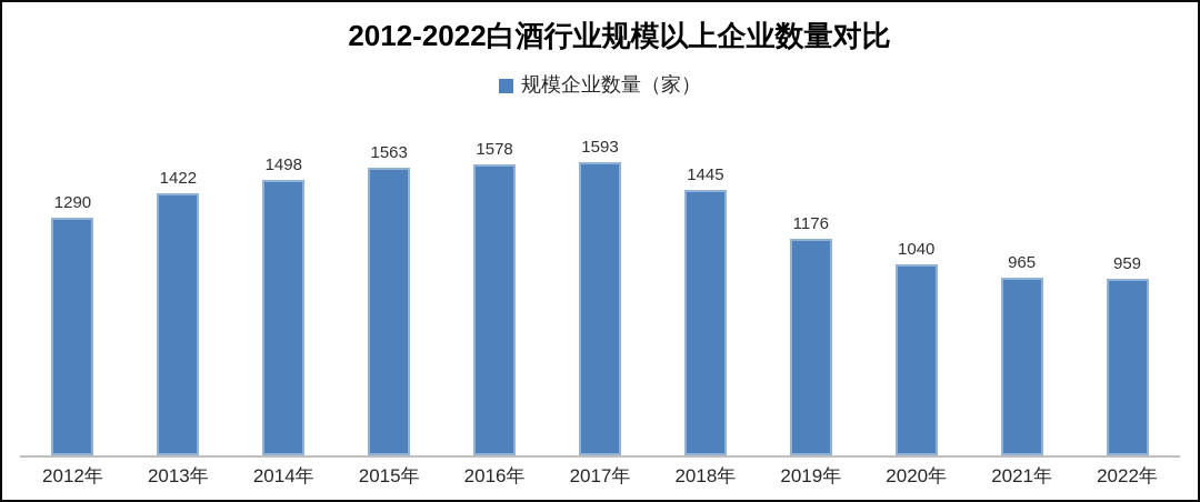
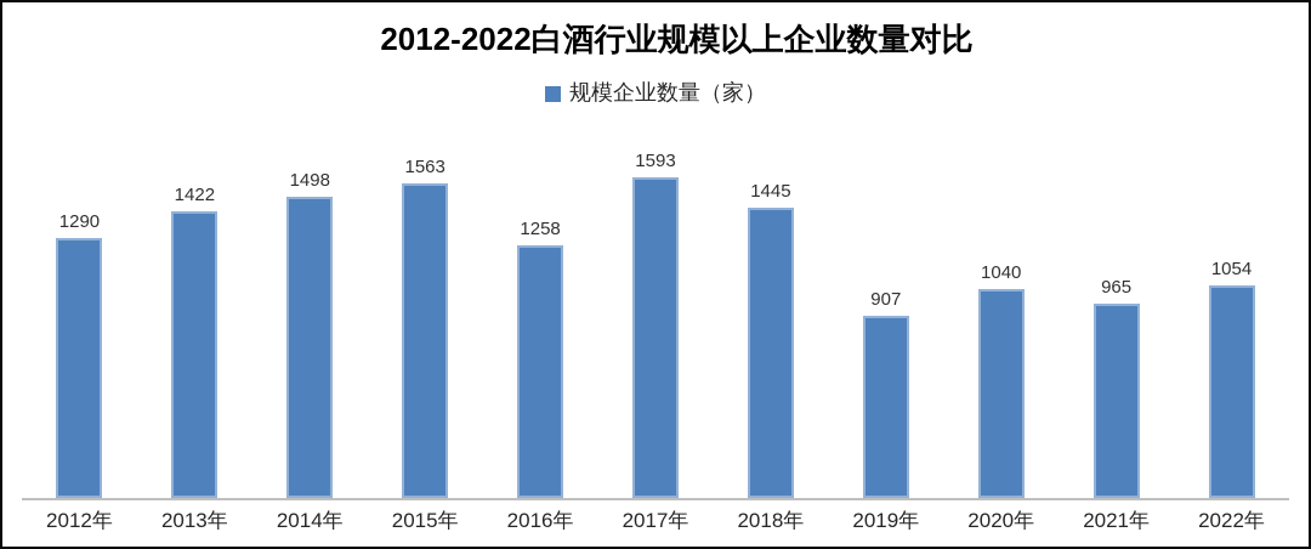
2016年: 1578 -> 1258
2019年: 1176 -> 907
2022年: 959 -> 1054
